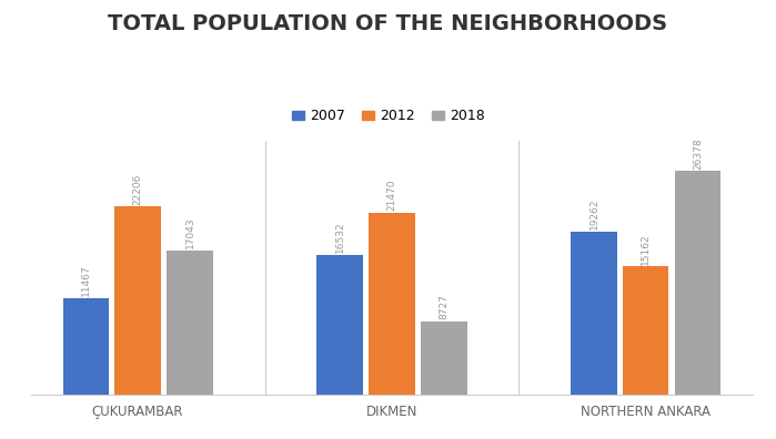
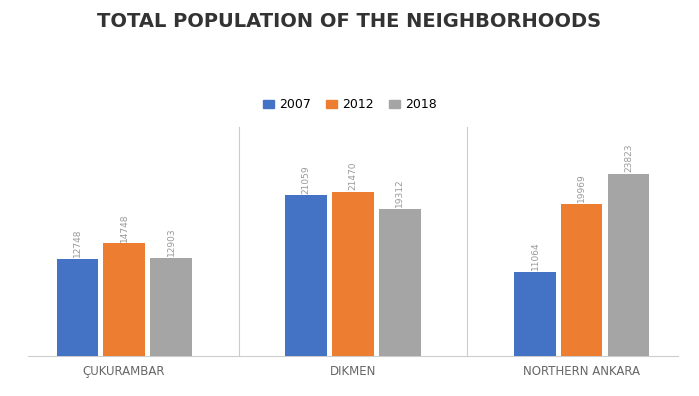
2007/ÇUKURAMBAR: 11467 -> 12748
2012/ÇUKURAMBAR: 22206 -> 14748
2018/ÇUKURAMBAR: 17043 -> 12903
2007/DIKMEN: 16532 -> 21059
2018/DIKMEN: 8727 -> 19312
2007/NORTHERN ANKARA: 19262 -> 11064
2012/NORTHERN ANKARA: 15162 -> 19969
2018/NORTHERN ANKARA: 26378 -> 23823
